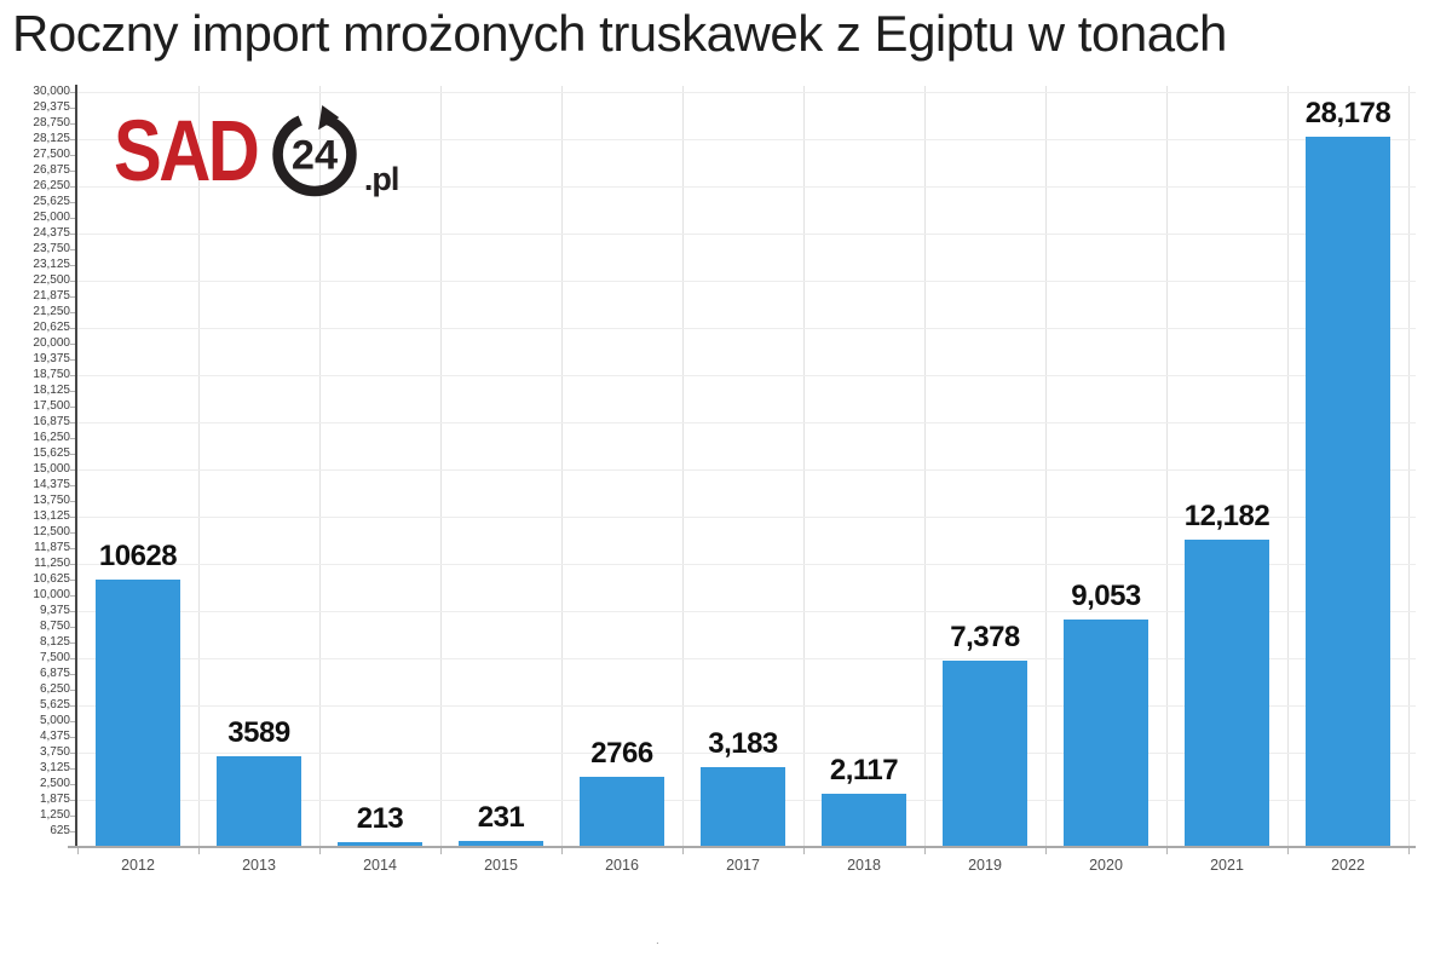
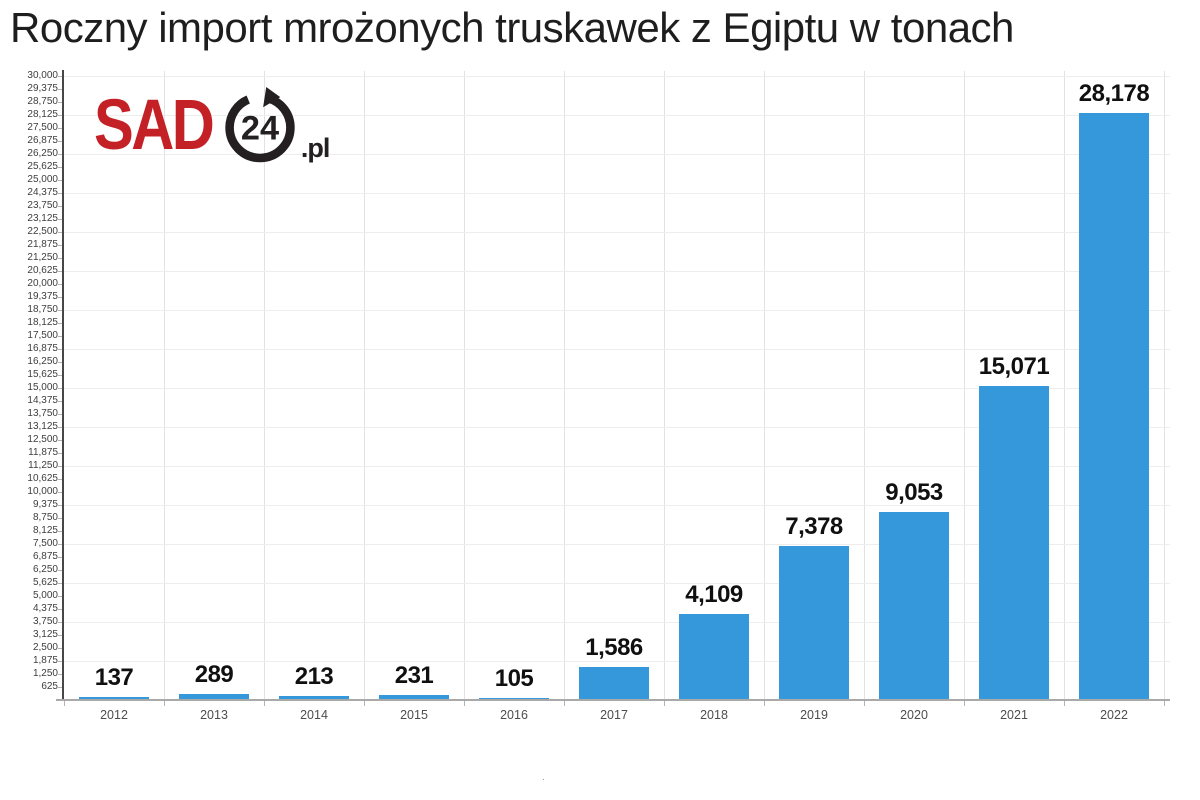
2012: 10628 -> 137
2013: 3589 -> 289
2016: 2766 -> 105
2017: 3,183 -> 1,586
2018: 2,117 -> 4,109
2021: 12,182 -> 15,071
